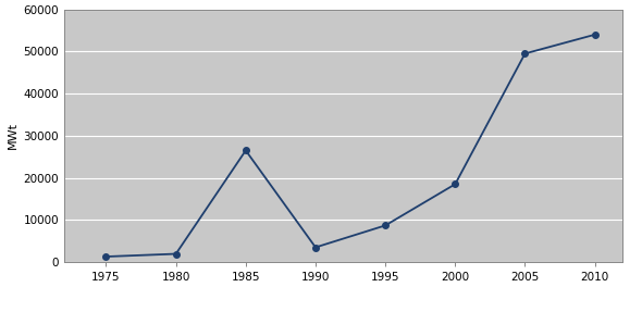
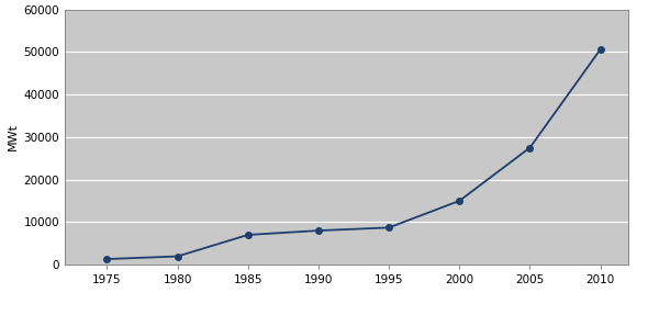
1985: 26500 -> 7000
1990: 3500 -> 8000
2000: 18500 -> 15000
2005: 49500 -> 27500
2010: 54000 -> 50600
